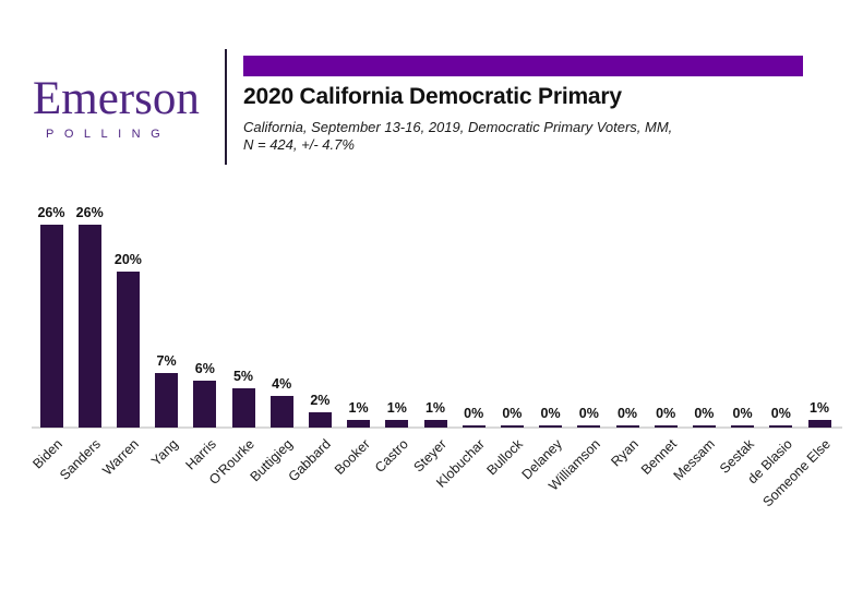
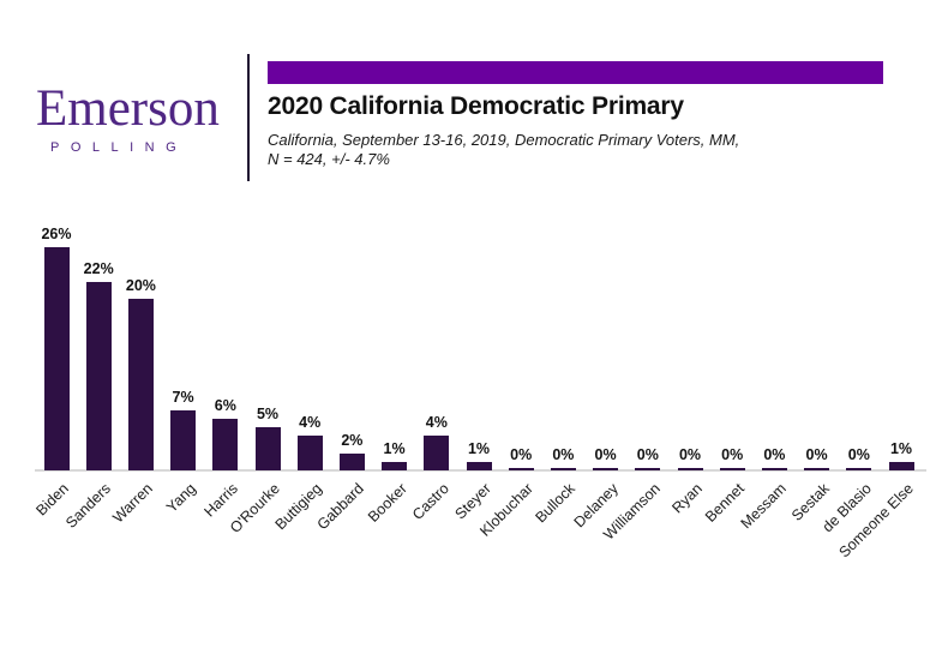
Sanders: 26% -> 22%
Castro: 1% -> 4%
